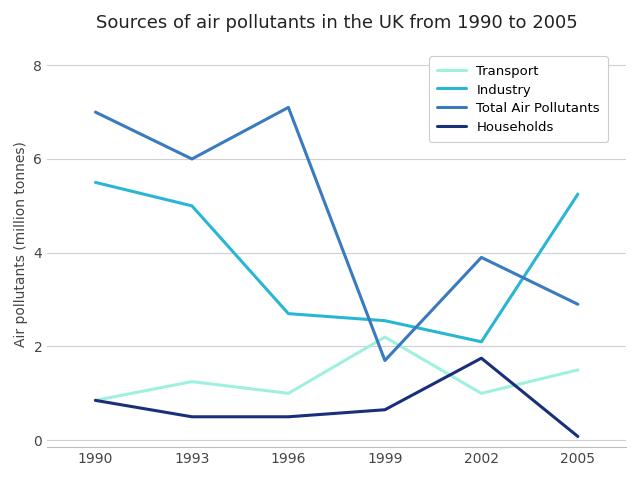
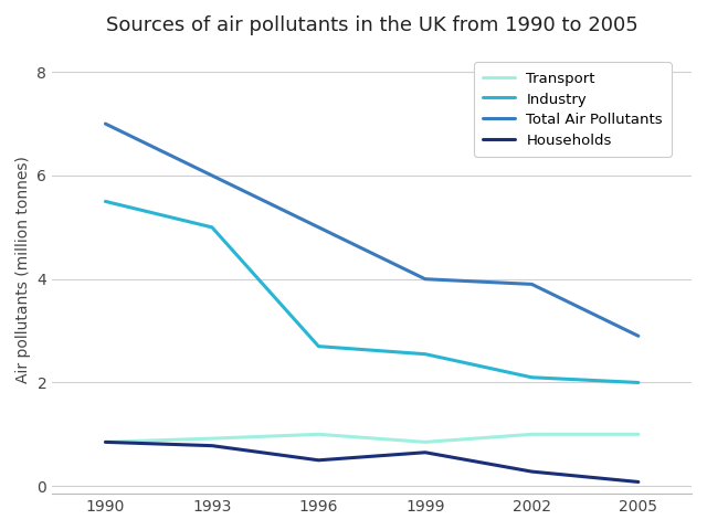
Transport/1993: 1.25 -> 0.92
Households/1993: 0.50 -> 0.78
Total Air Pollutants/1996: 7.1 -> 5.0
Transport/1999: 2.20 -> 0.85
Total Air Pollutants/1999: 1.7 -> 4.0
Households/2002: 1.75 -> 0.28
Transport/2005: 1.50 -> 1.00
Industry/2005: 5.25 -> 2.00
